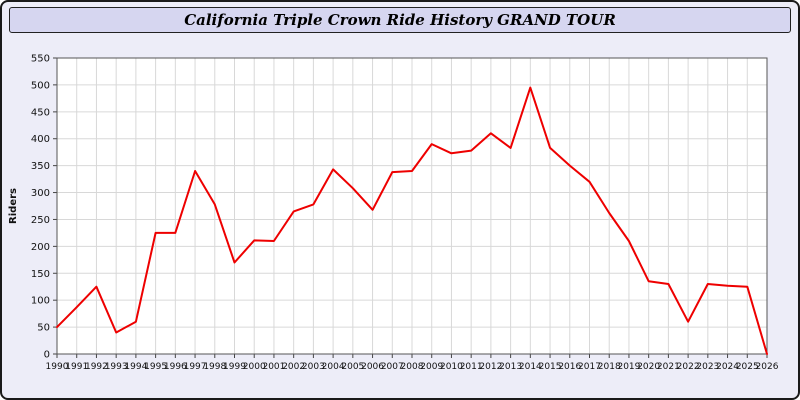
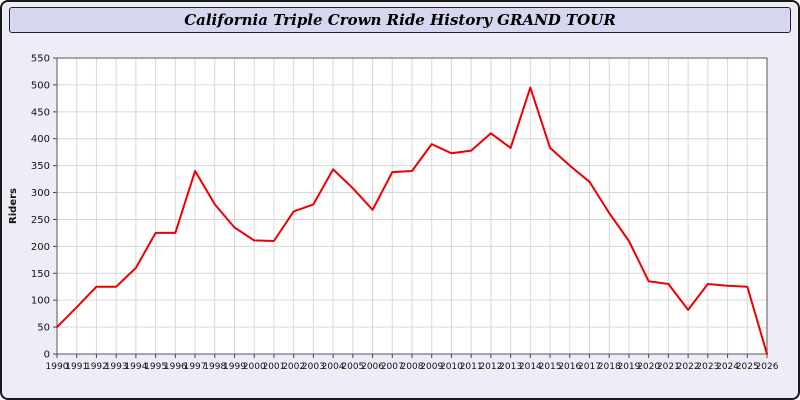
1993: 40 -> 120
1994: 60 -> 160
1999: 170 -> 240
2022: 60 -> 80
